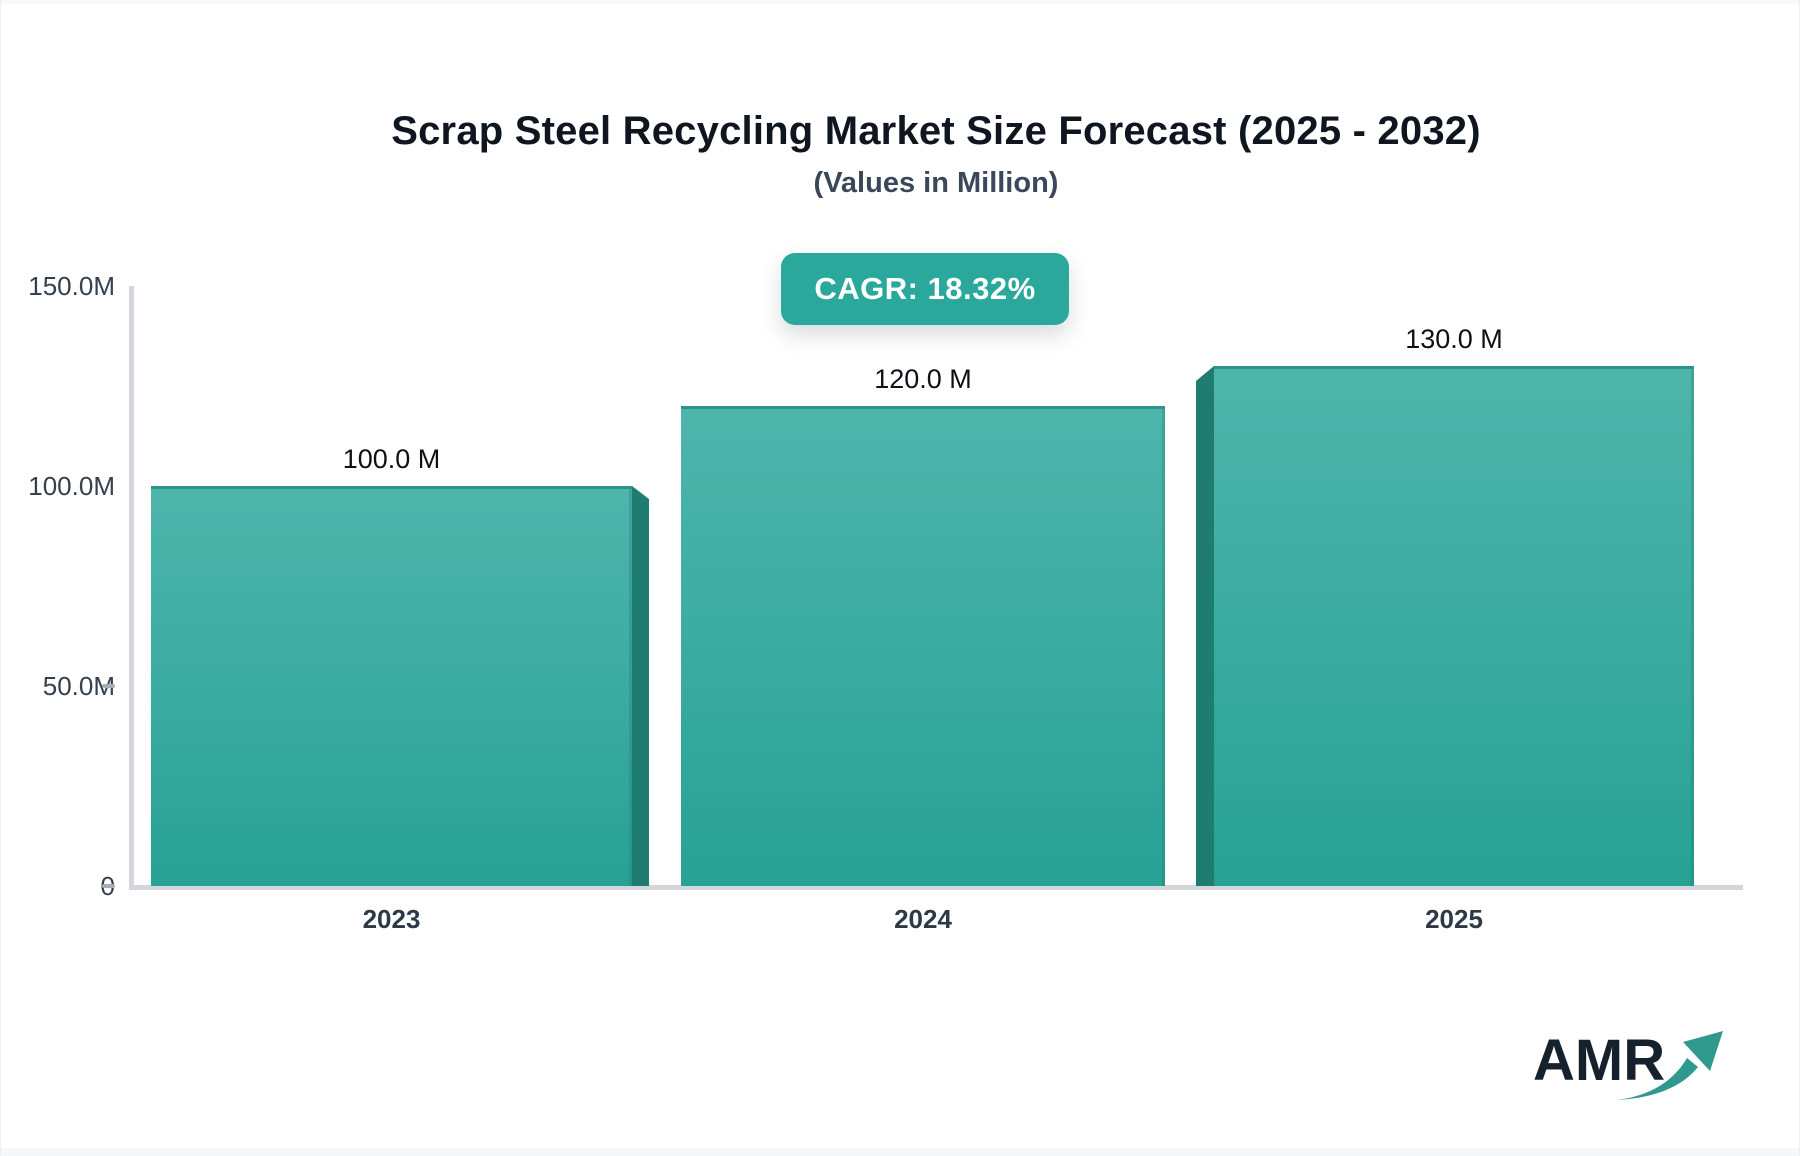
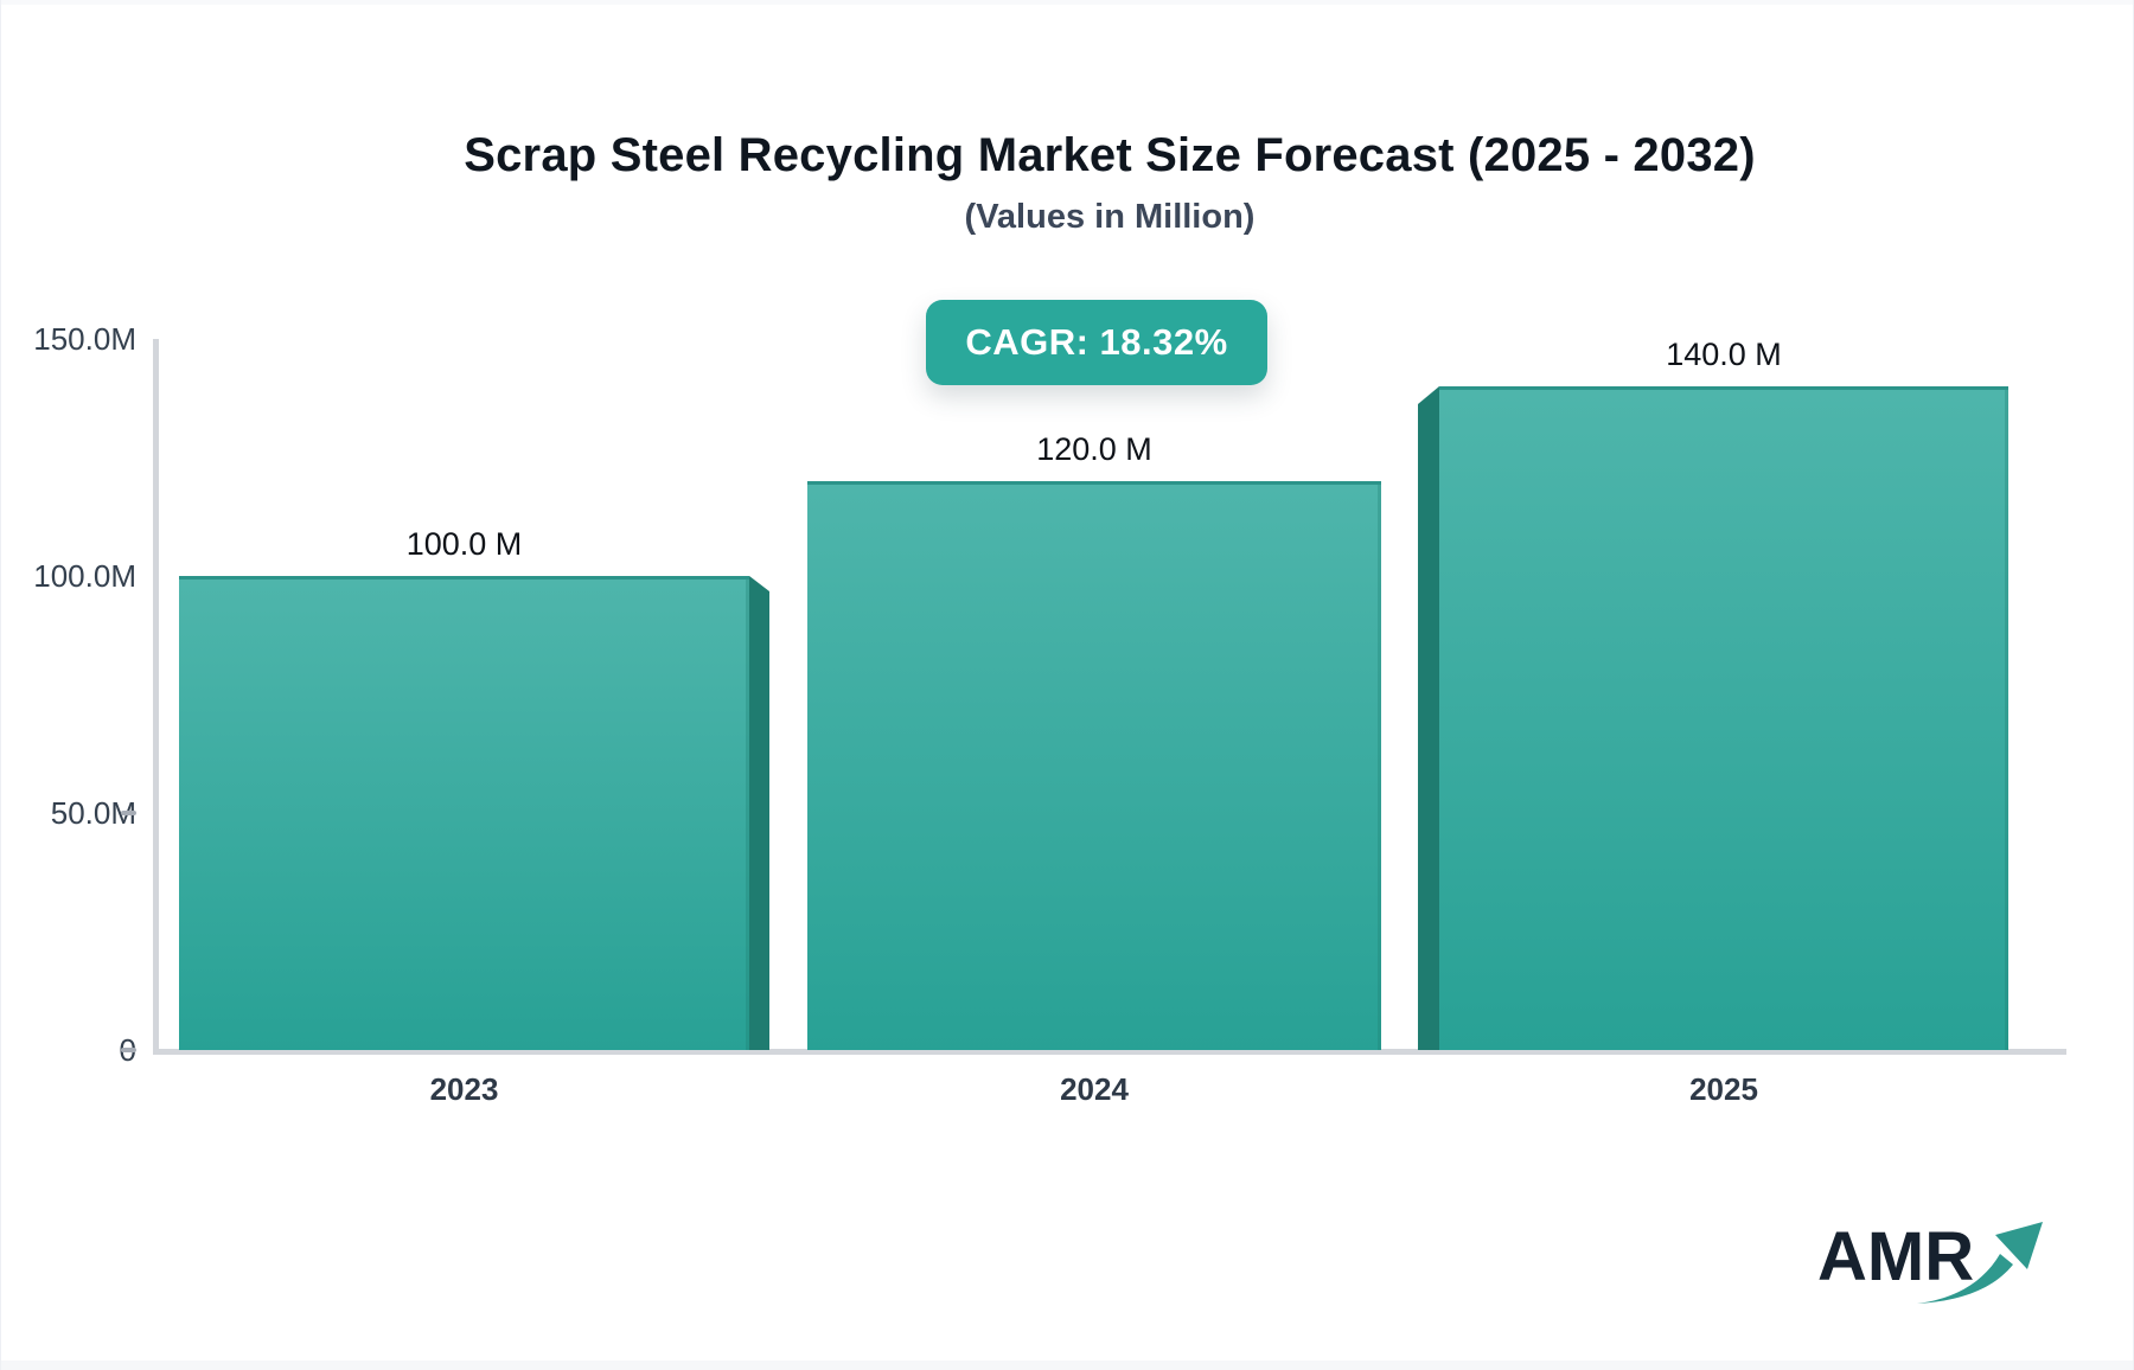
2025: 130.0 -> 140.0
